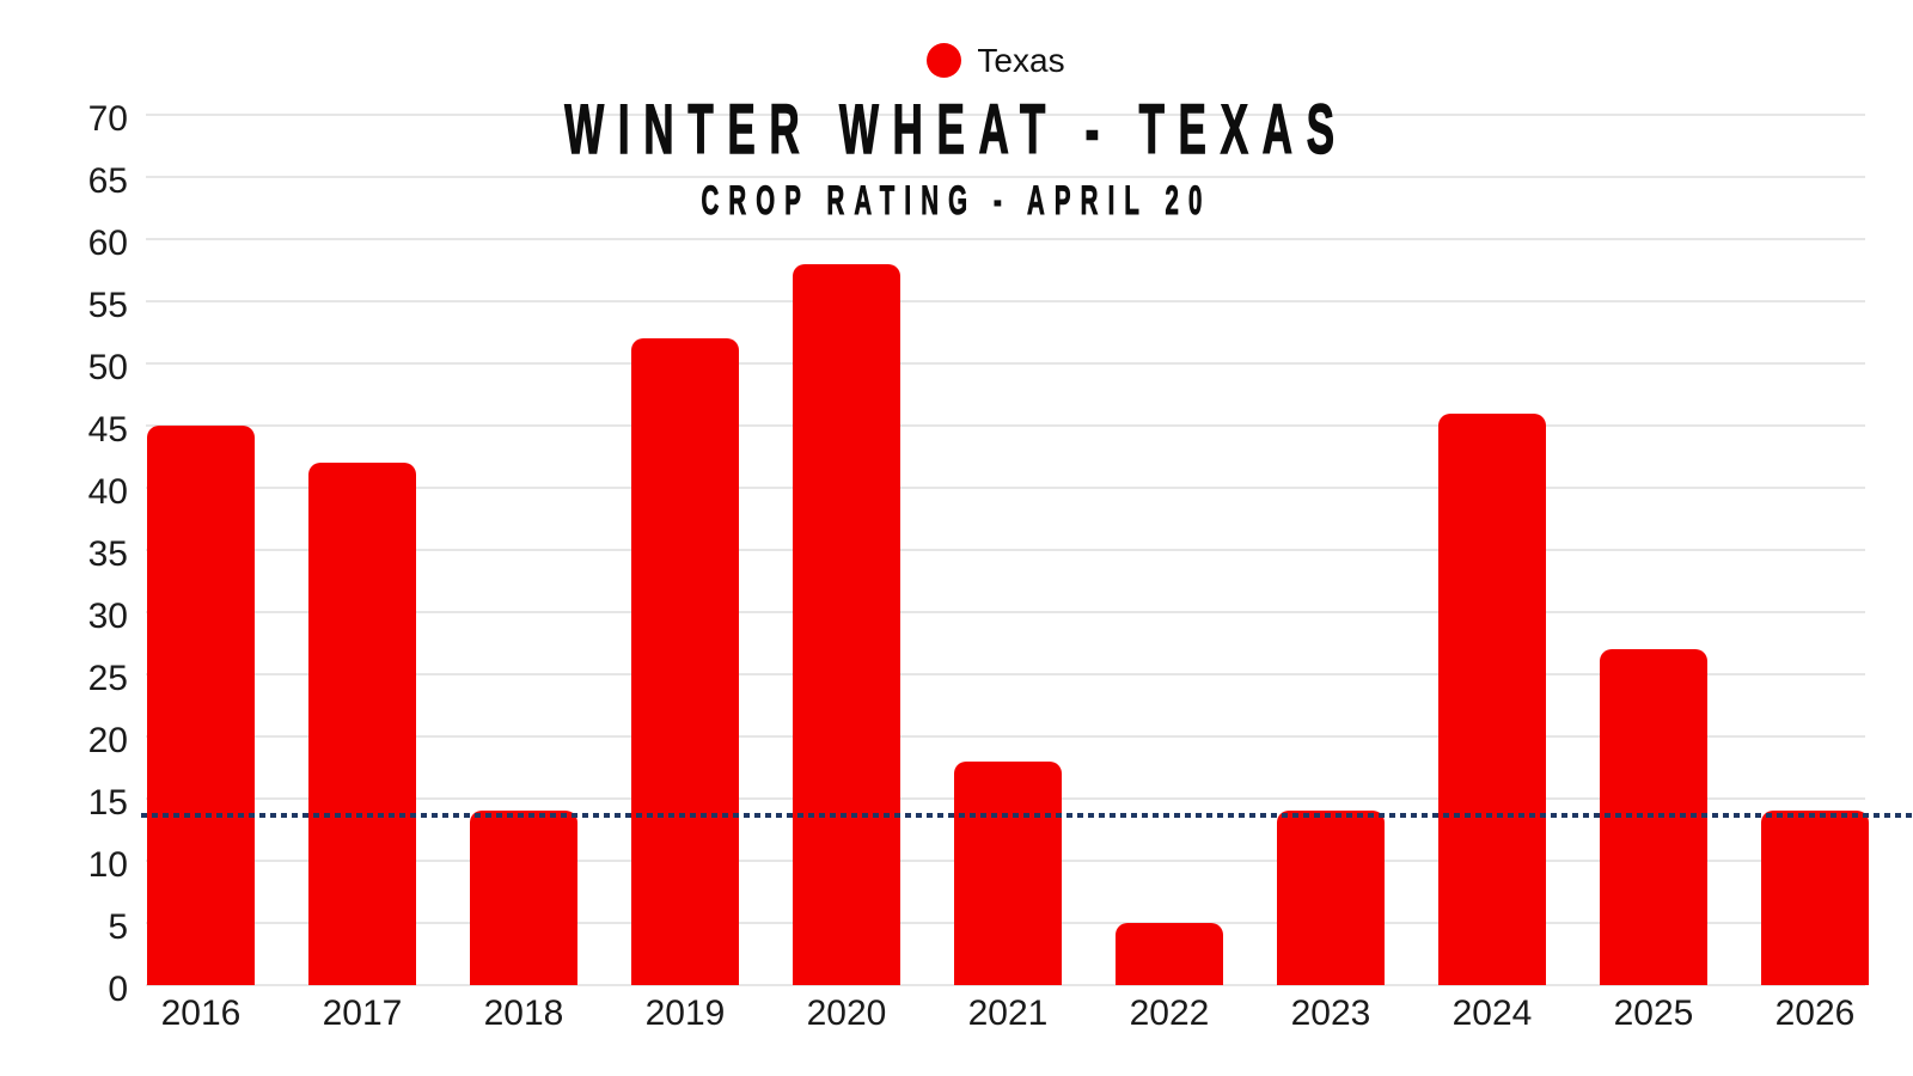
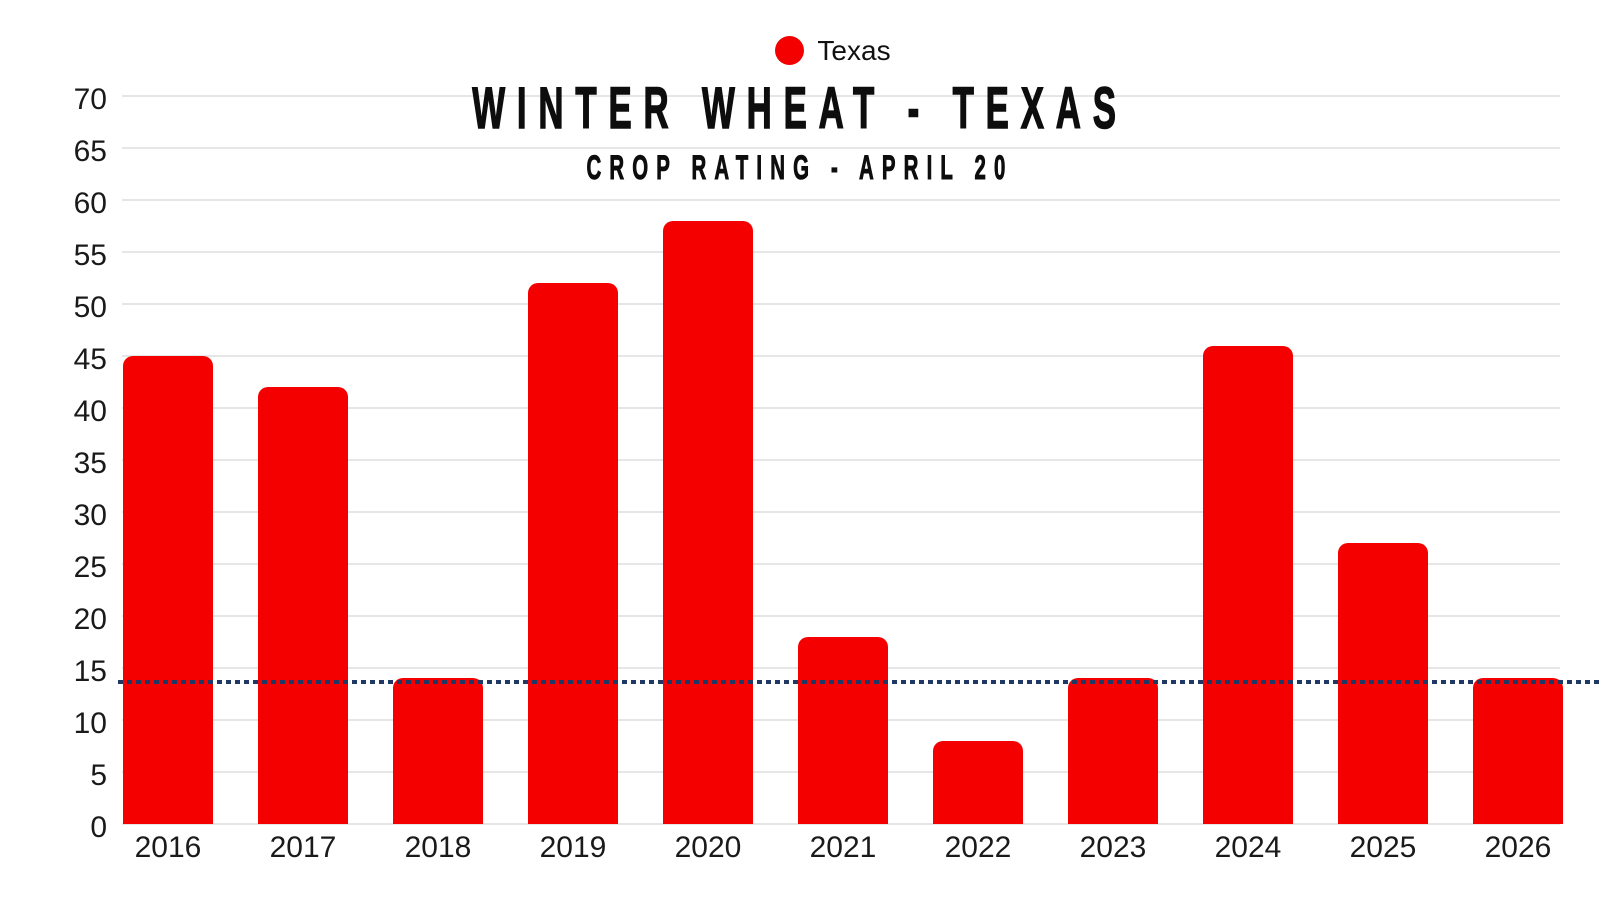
2022: 5 -> 8
